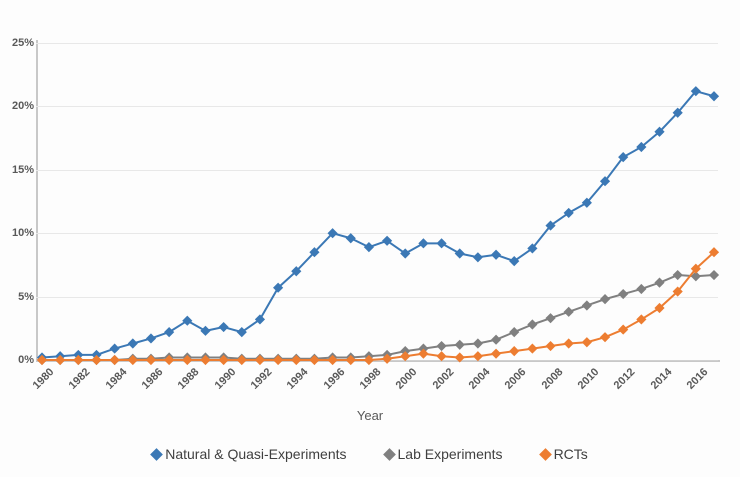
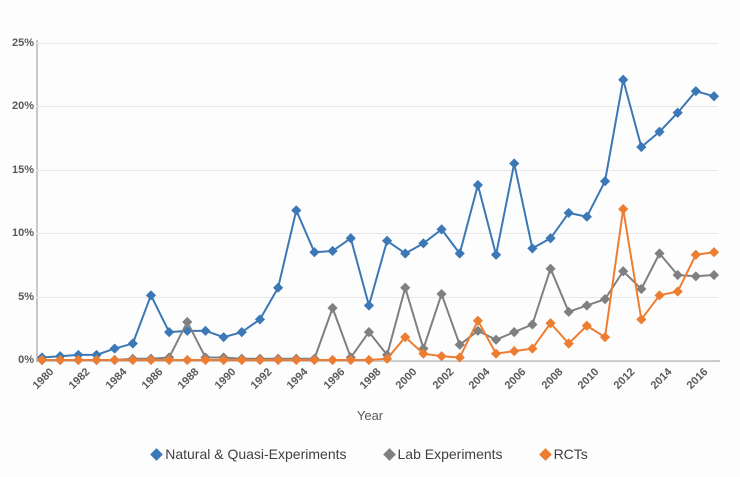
Natural & Quasi-Experiments/1986: 1.7% -> 5.1%
Natural & Quasi-Experiments/1988: 3.1% -> 2.3%
Lab Experiments/1988: 0.2% -> 3.0%
Natural & Quasi-Experiments/1990: 2.6% -> 1.8%
Natural & Quasi-Experiments/1994: 7.0% -> 11.8%
Natural & Quasi-Experiments/1996: 10.0% -> 8.6%
Lab Experiments/1996: 0.2% -> 4.1%
Natural & Quasi-Experiments/1998: 8.9% -> 4.3%
Lab Experiments/1998: 0.3% -> 2.2%
Lab Experiments/2000: 0.7% -> 5.7%
RCTs/2000: 0.3% -> 1.8%
Natural & Quasi-Experiments/2002: 9.2% -> 10.3%
Lab Experiments/2002: 1.1% -> 5.2%
Natural & Quasi-Experiments/2004: 8.1% -> 13.8%
Lab Experiments/2004: 1.3% -> 2.3%
RCTs/2004: 0.3% -> 3.1%
Natural & Quasi-Experiments/2006: 7.8% -> 15.5%
Natural & Quasi-Experiments/2008: 10.6% -> 9.6%
Lab Experiments/2008: 3.3% -> 7.2%
RCTs/2008: 1.1% -> 2.9%
Natural & Quasi-Experiments/2010: 12.4% -> 11.3%
RCTs/2010: 1.4% -> 2.7%
Natural & Quasi-Experiments/2012: 16.0% -> 22.1%
Lab Experiments/2012: 5.2% -> 7.0%
RCTs/2012: 2.4% -> 11.9%
Lab Experiments/2014: 6.1% -> 8.4%
RCTs/2014: 4.1% -> 5.1%
RCTs/2016: 7.2% -> 8.3%
